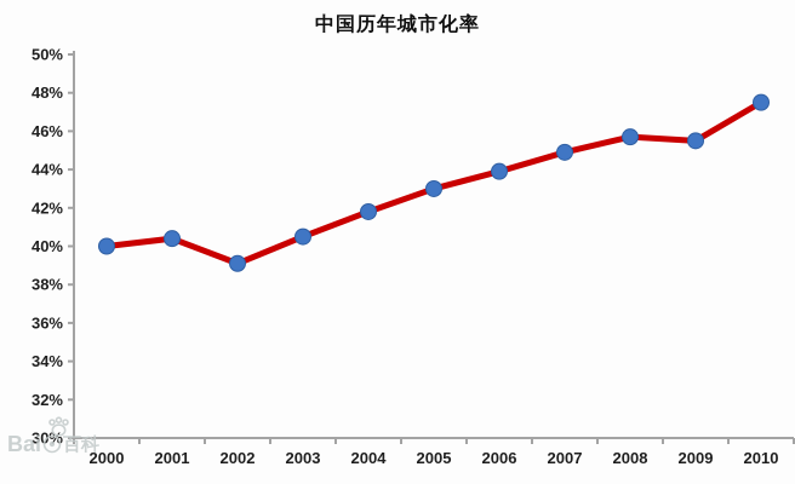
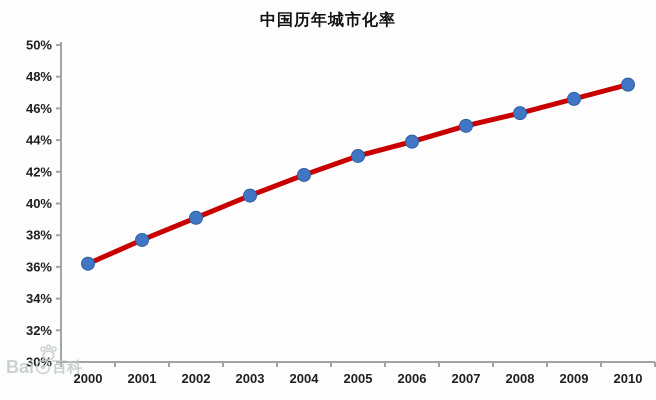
2000: 40.0% -> 36.2%
2001: 40.4% -> 37.7%
2009: 45.5% -> 46.6%
